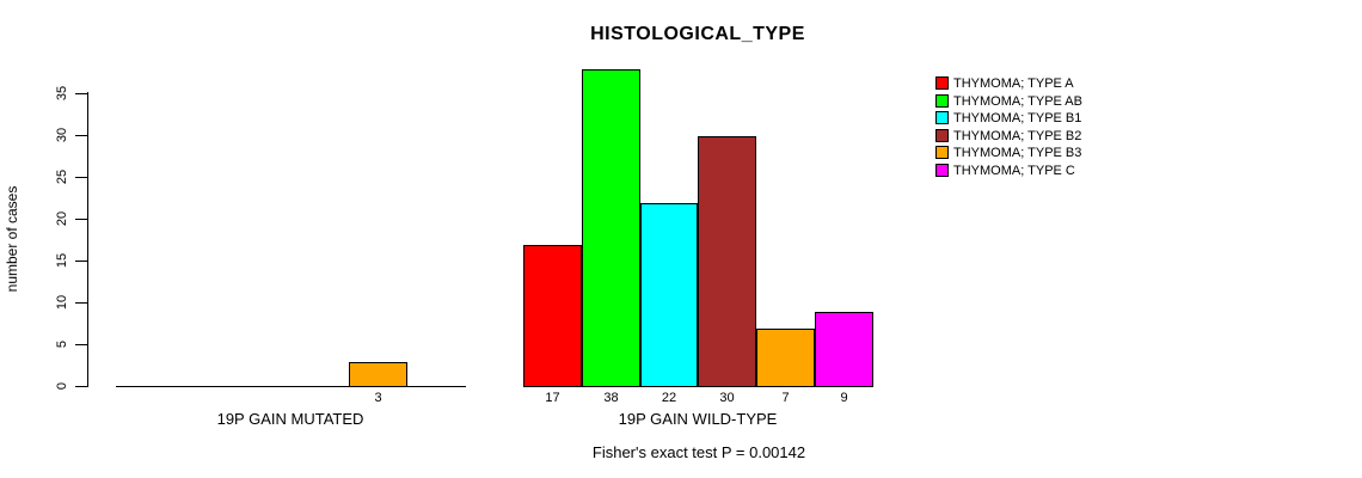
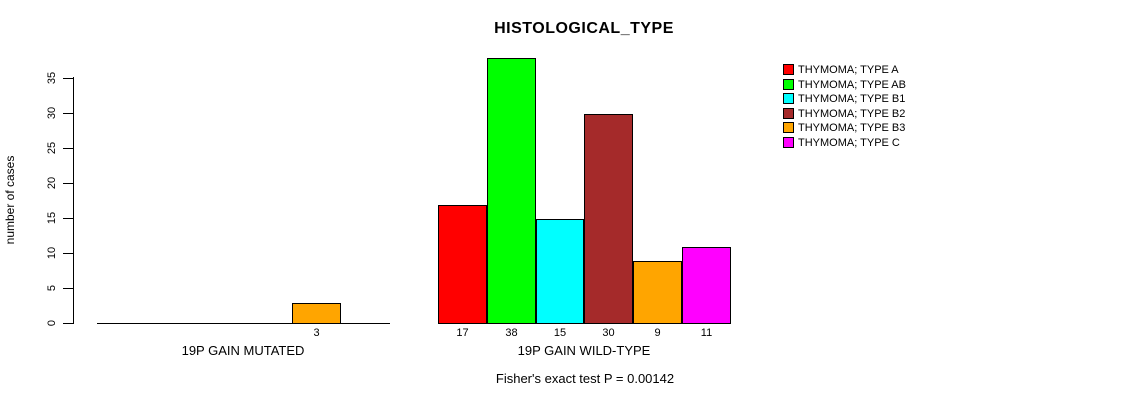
THYMOMA; TYPE B1/19P GAIN WILD-TYPE: 22 -> 15
THYMOMA; TYPE B3/19P GAIN WILD-TYPE: 7 -> 9
THYMOMA; TYPE C/19P GAIN WILD-TYPE: 9 -> 11
